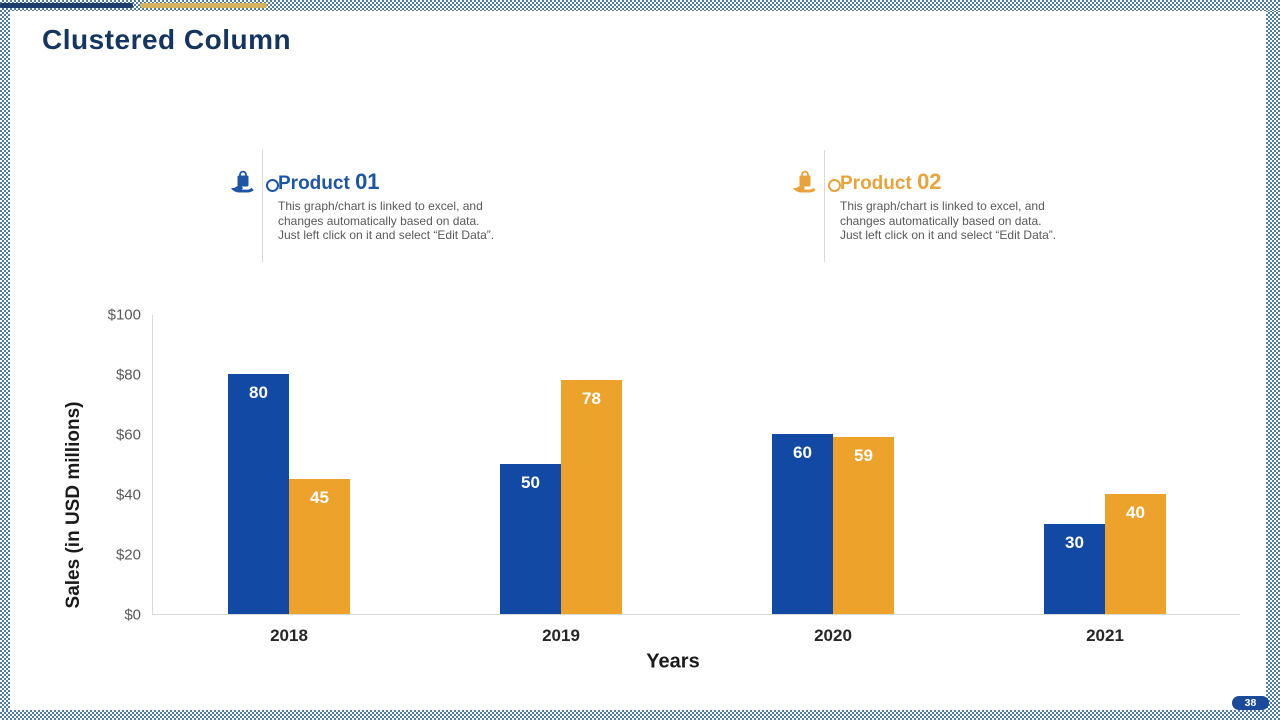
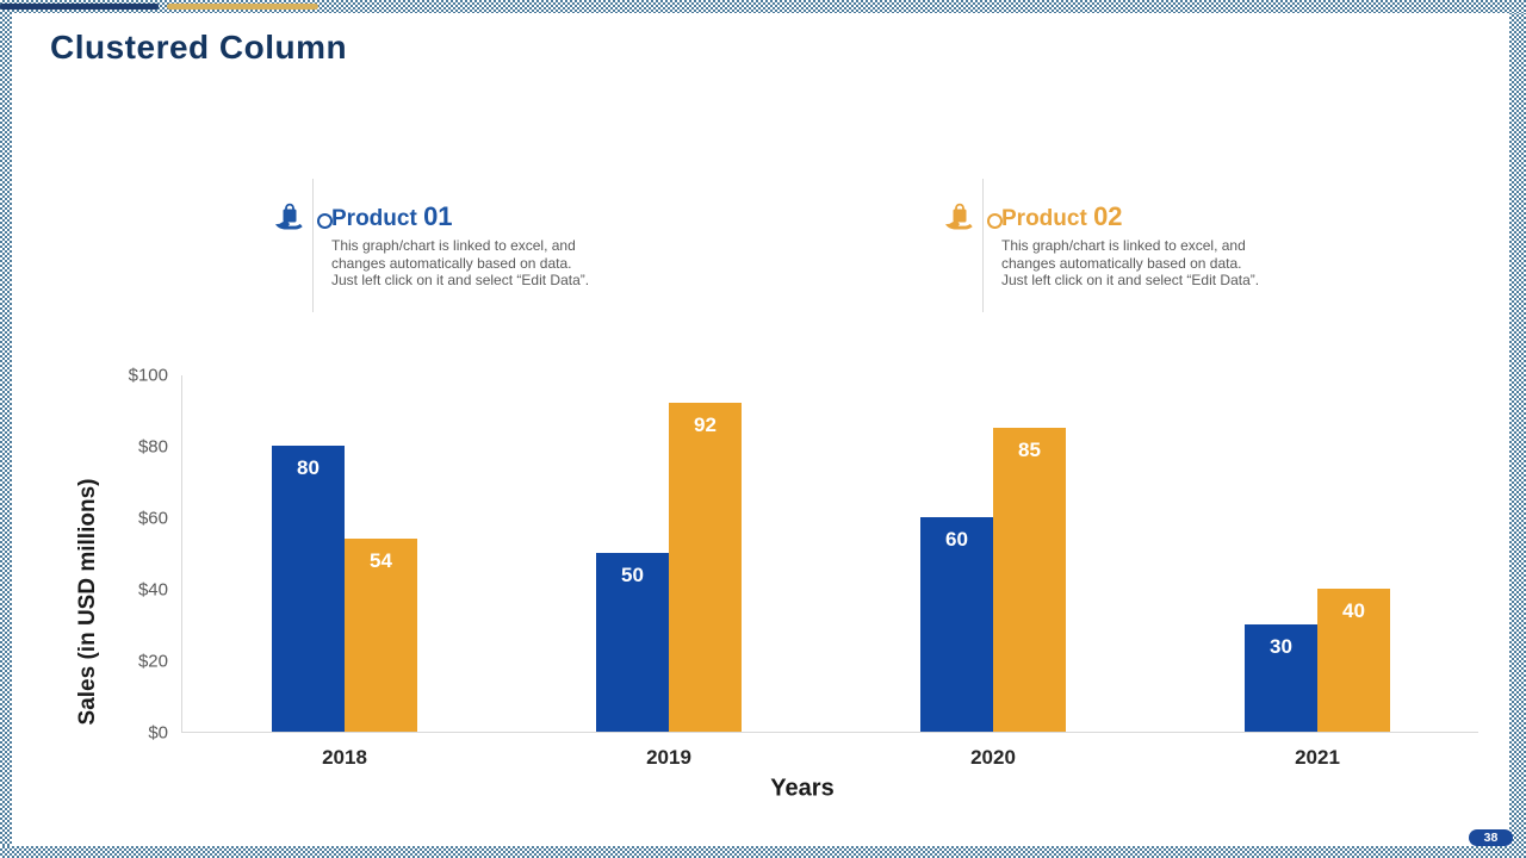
Product 02/2018: 45 -> 54
Product 02/2019: 78 -> 92
Product 02/2020: 59 -> 85
